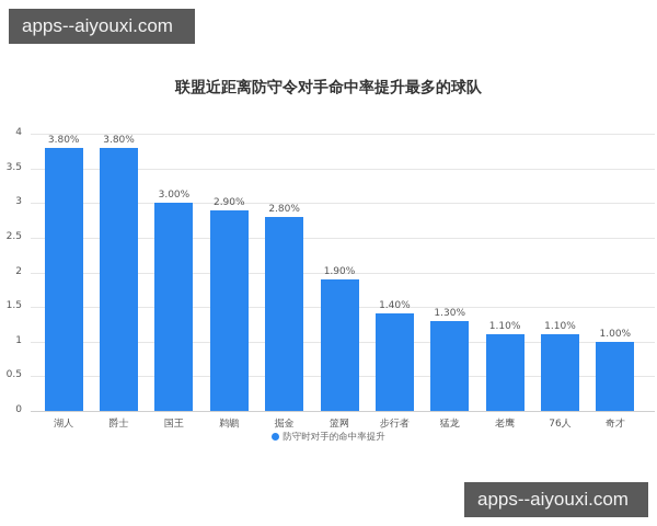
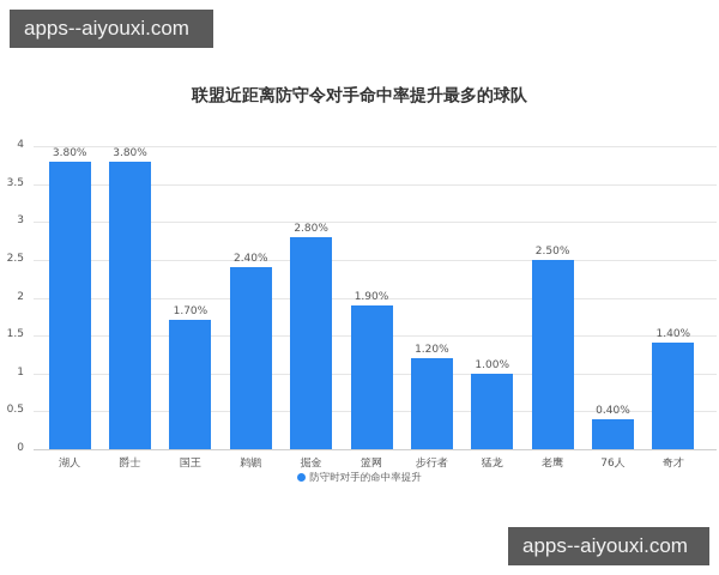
国王: 3.00% -> 1.70%
鹈鹕: 2.90% -> 2.40%
步行者: 1.40% -> 1.20%
猛龙: 1.30% -> 1.00%
老鹰: 1.10% -> 2.50%
76人: 1.10% -> 0.40%
奇才: 1.00% -> 1.40%
